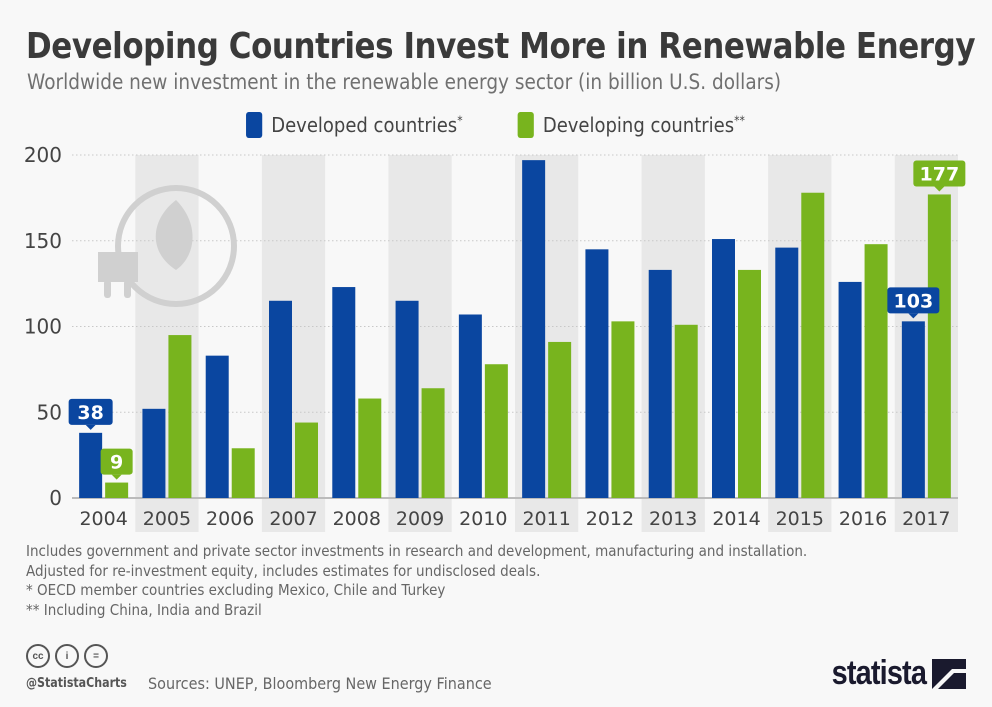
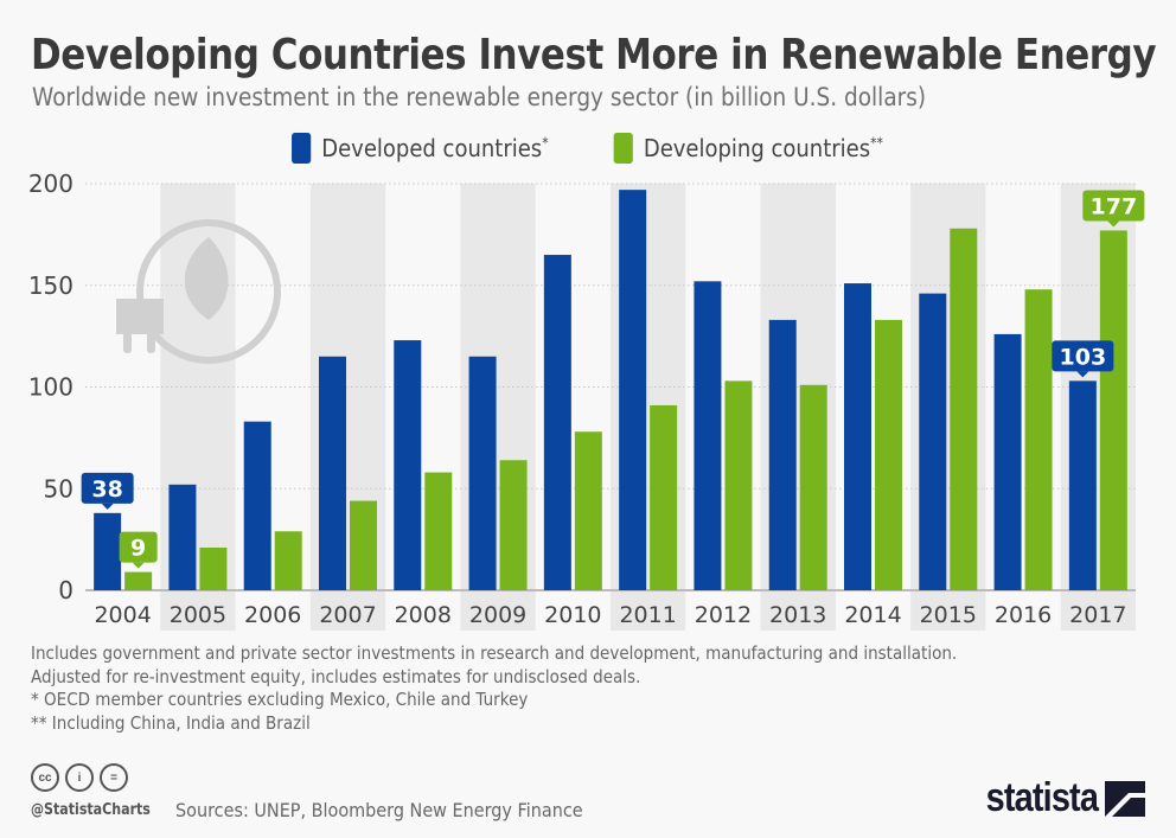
Developing countries**/2005: 95 -> 21
Developed countries*/2010: 107 -> 165
Developed countries*/2012: 145 -> 152
